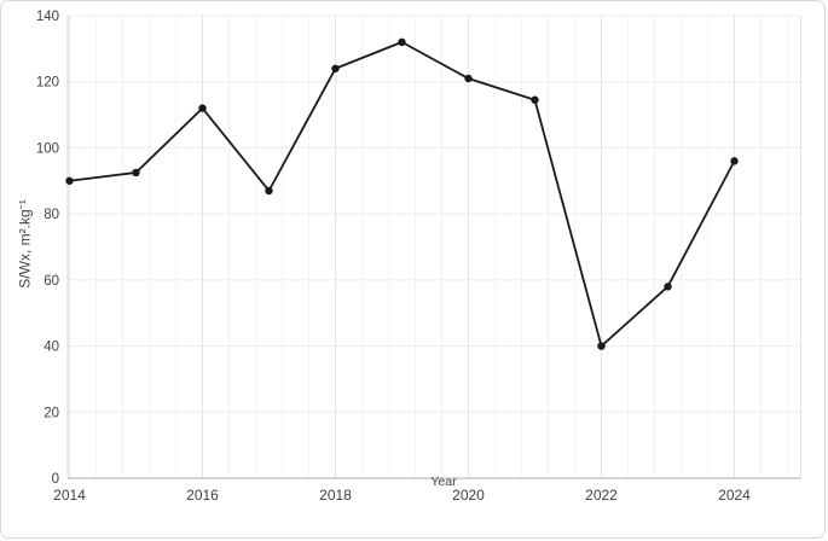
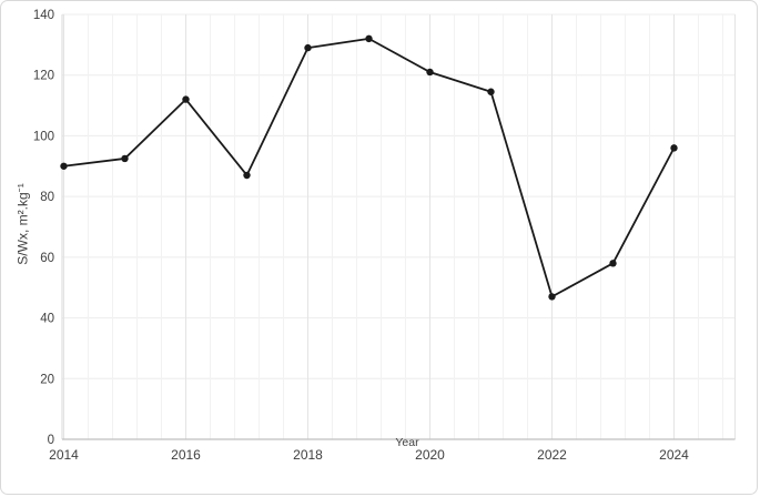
2018: 124 -> 129
2022: 40 -> 47
